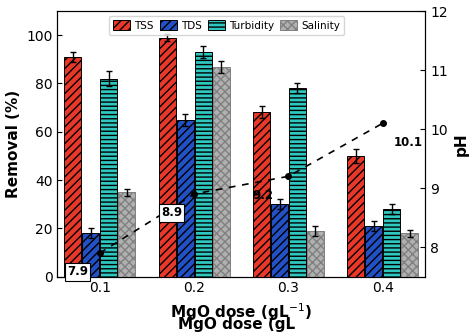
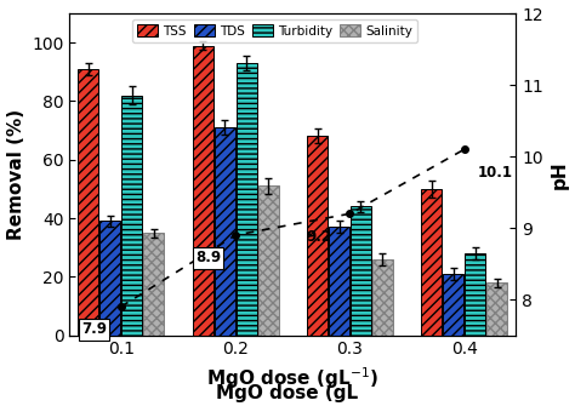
TDS/0.1: 18 -> 39
TDS/0.2: 65 -> 71
Salinity/0.2: 87 -> 51
TDS/0.3: 30 -> 37
Turbidity/0.3: 78 -> 44
Salinity/0.3: 19 -> 26
